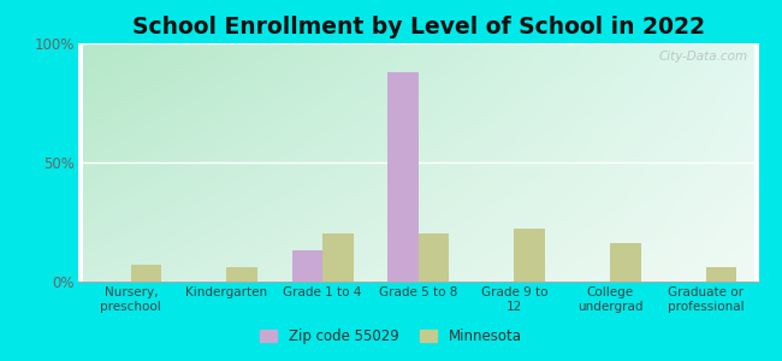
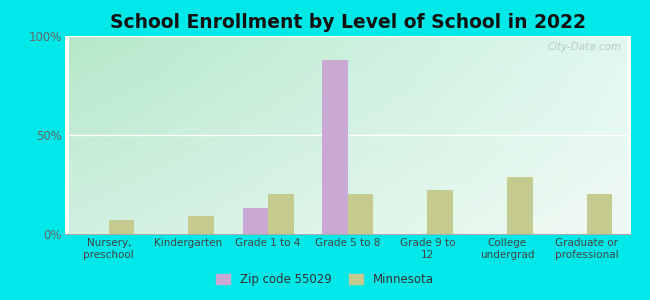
Minnesota/Kindergarten: 6% -> 9%
Minnesota/College undergrad: 16% -> 29%
Minnesota/Graduate or professional: 6% -> 20%
